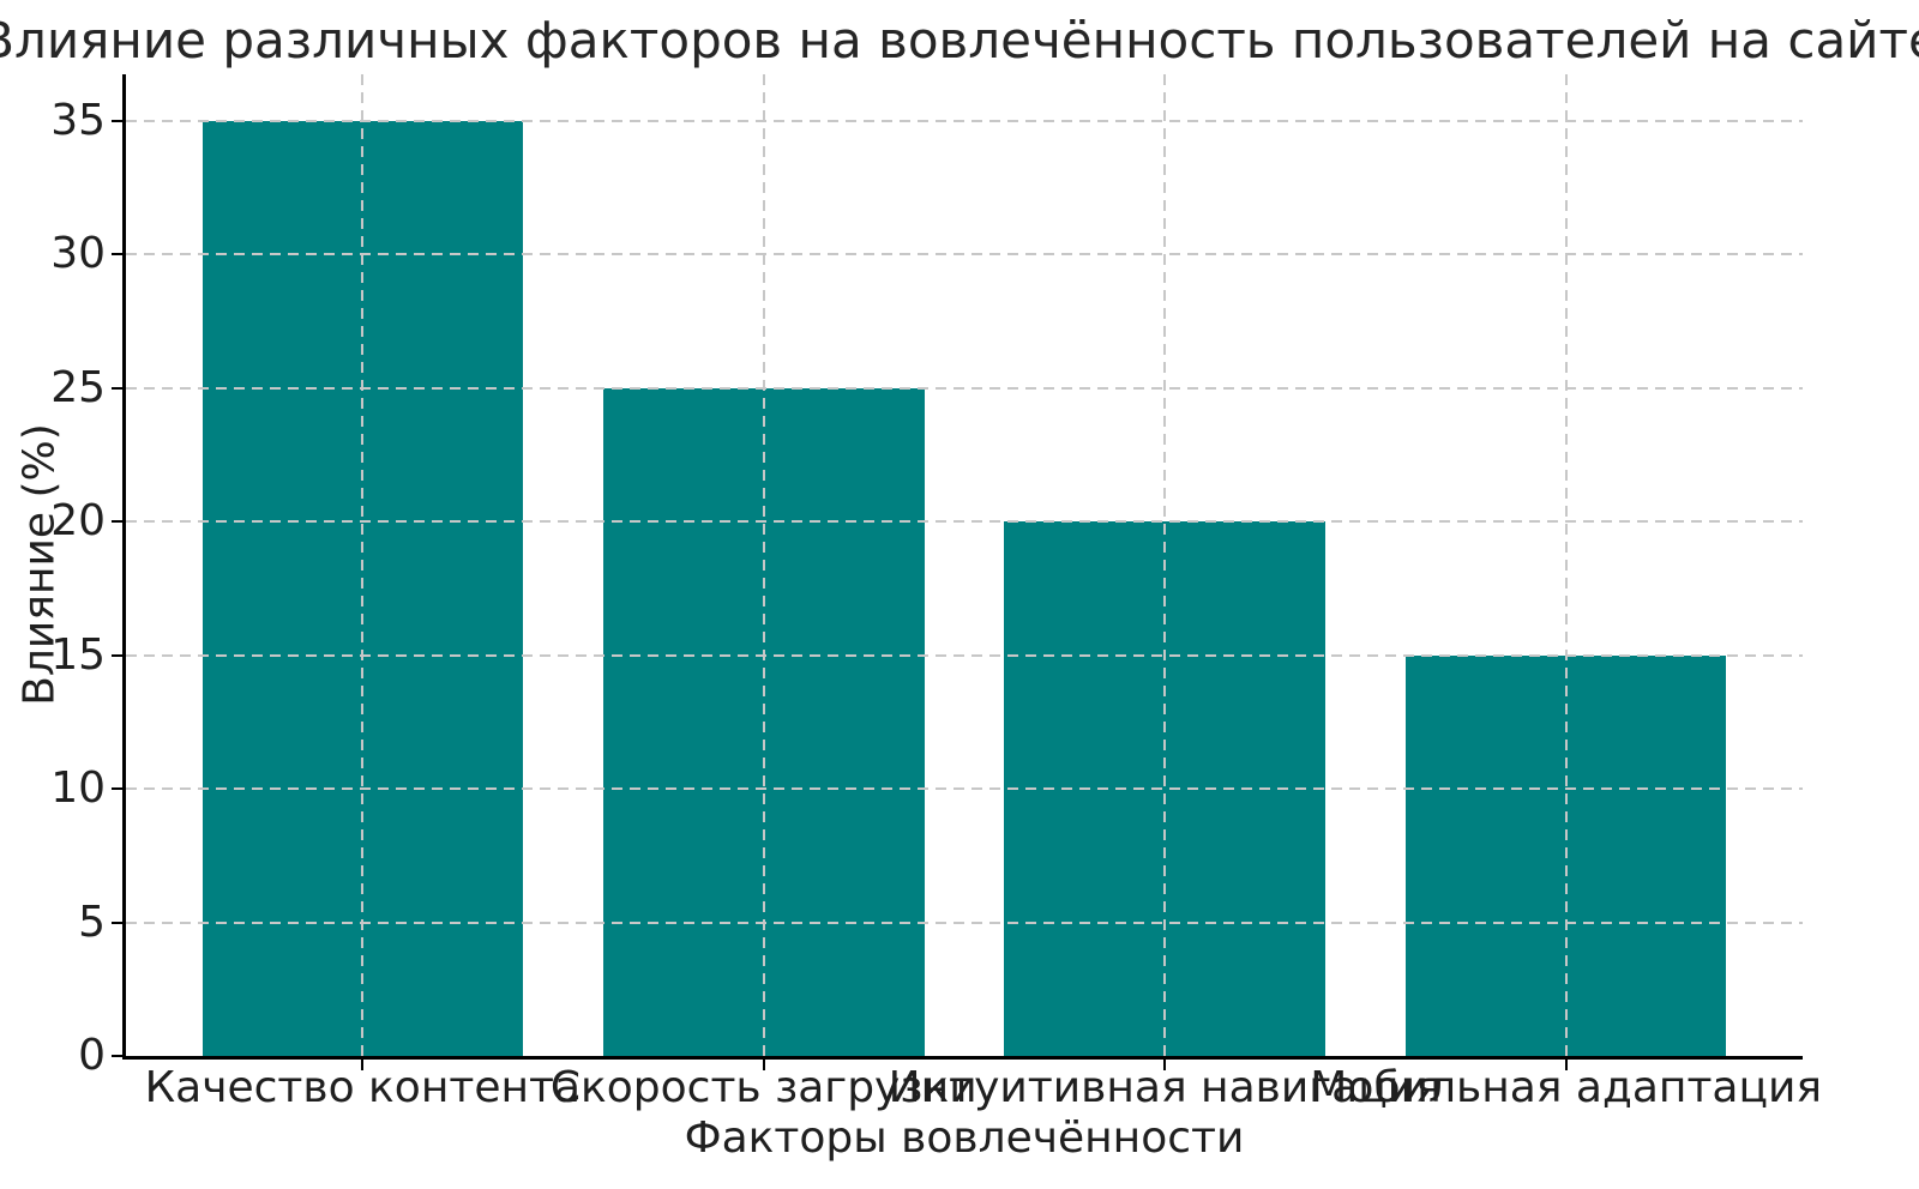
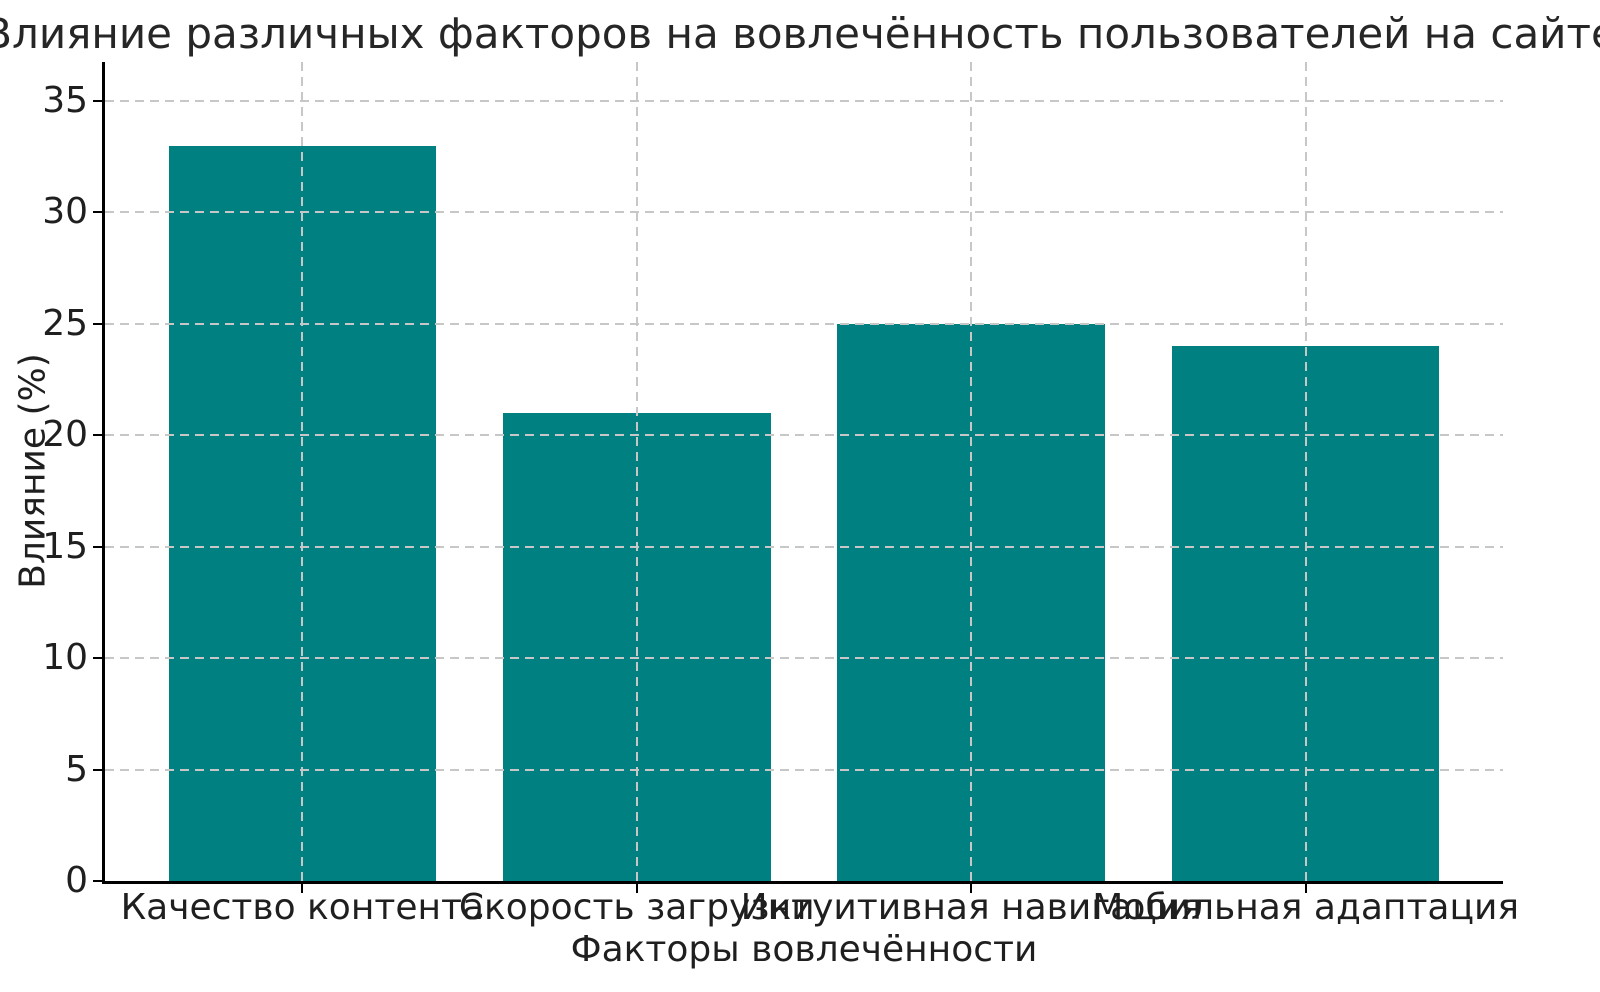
Качество контента: 35 -> 33
Скорость загрузки: 25 -> 21
Интуитивная навигация: 20 -> 25
Мобильная адаптация: 15 -> 24
